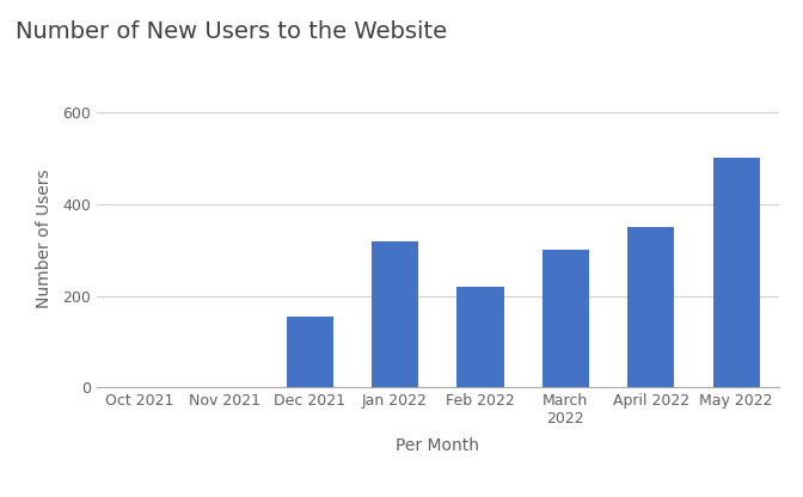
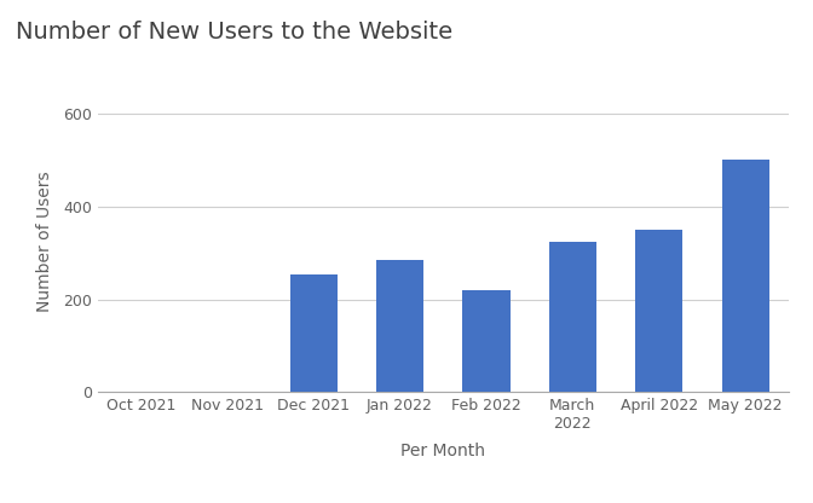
Dec 2021: 155 -> 255
Jan 2022: 320 -> 285
March 2022: 300 -> 325
